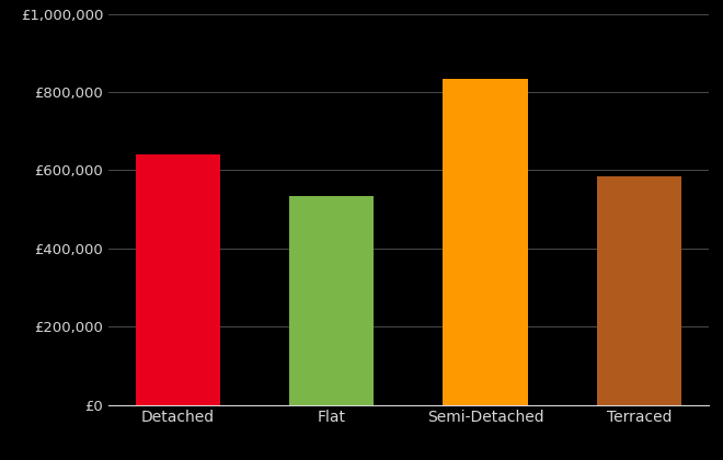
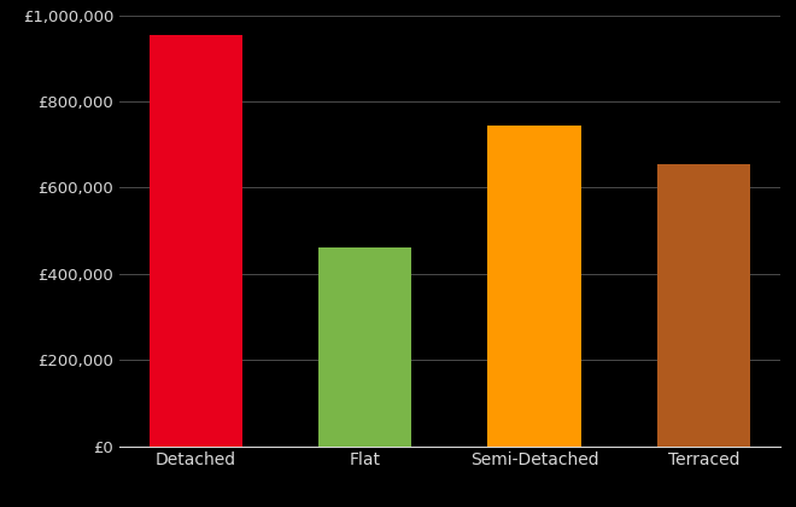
Detached: £640,000 -> £955,000
Flat: £535,000 -> £460,000
Semi-Detached: £835,000 -> £745,000
Terraced: £585,000 -> £655,000
